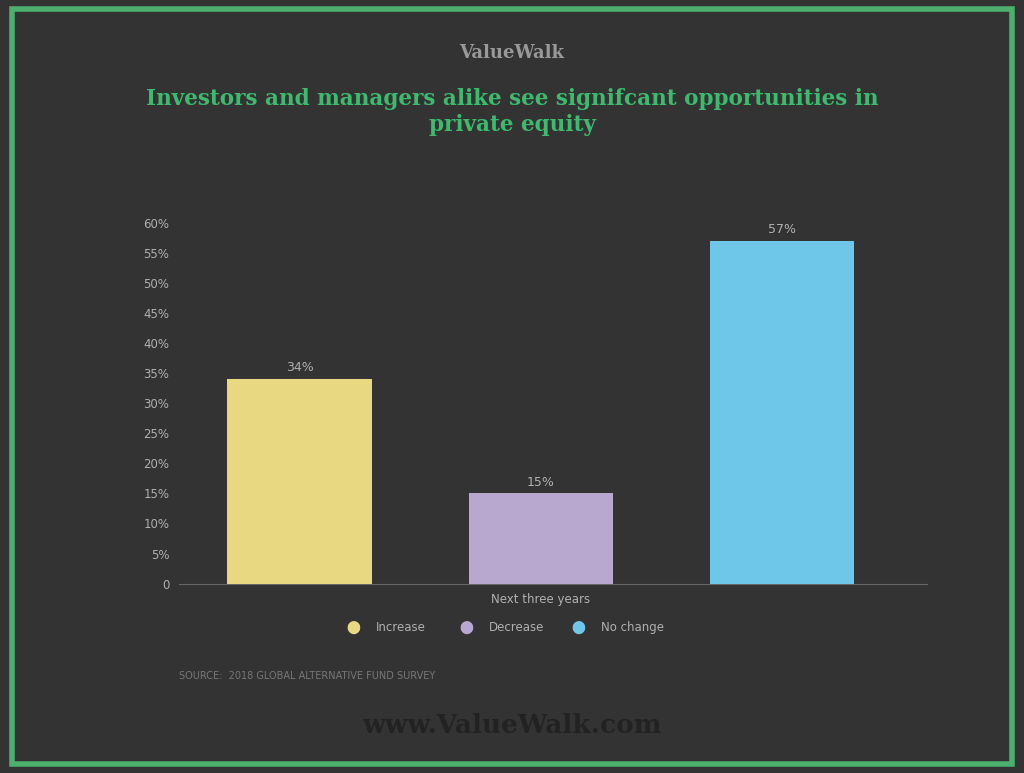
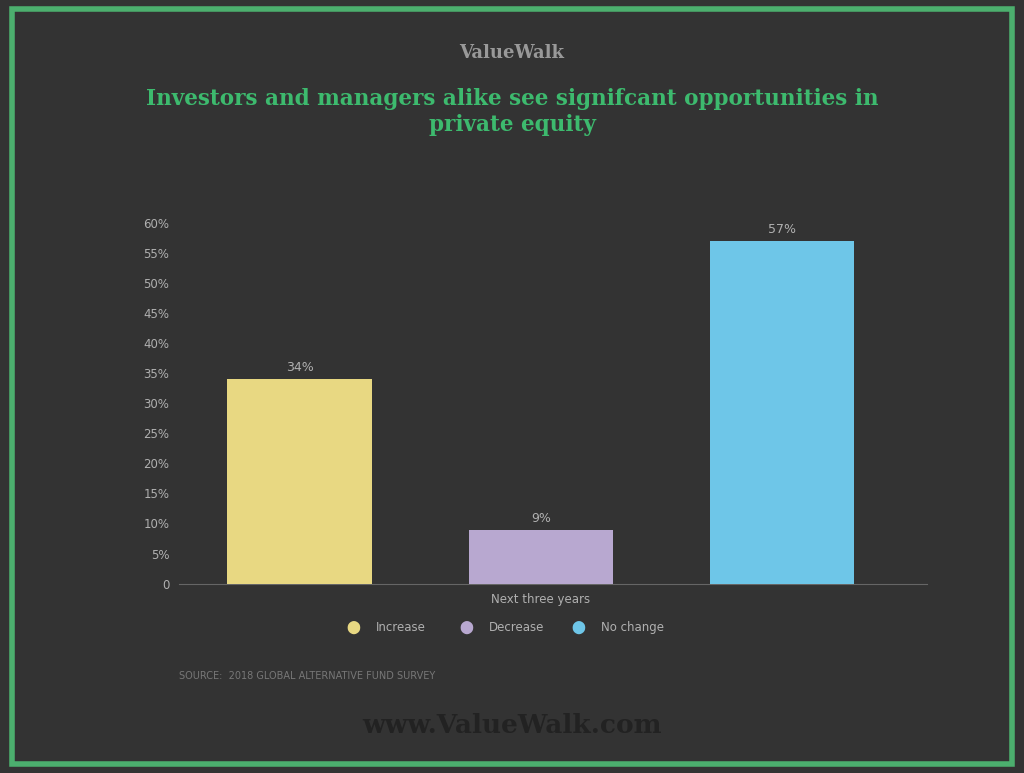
Next three years: 15% -> 9%
